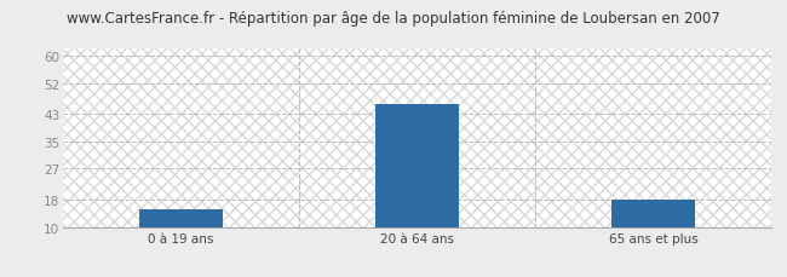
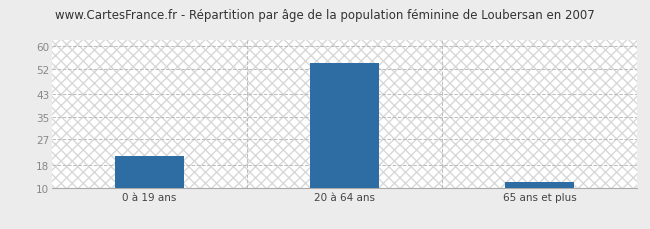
0 à 19 ans: 15 -> 21
20 à 64 ans: 46 -> 54
65 ans et plus: 18 -> 12
